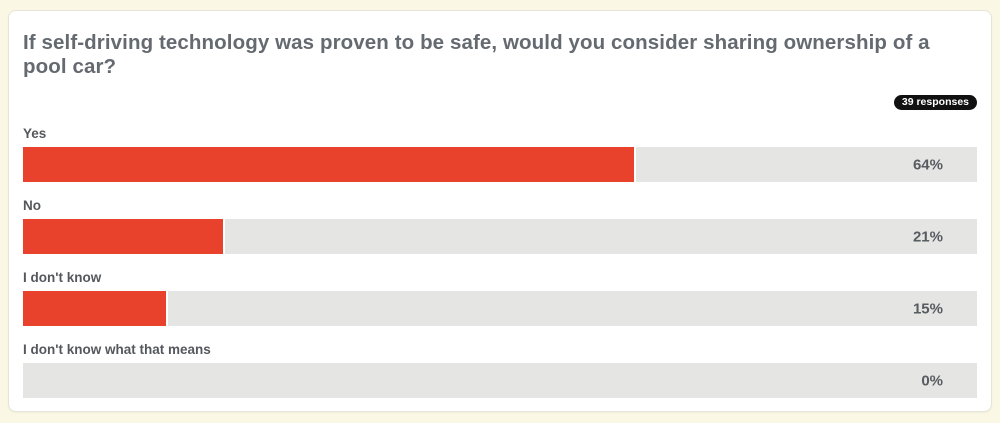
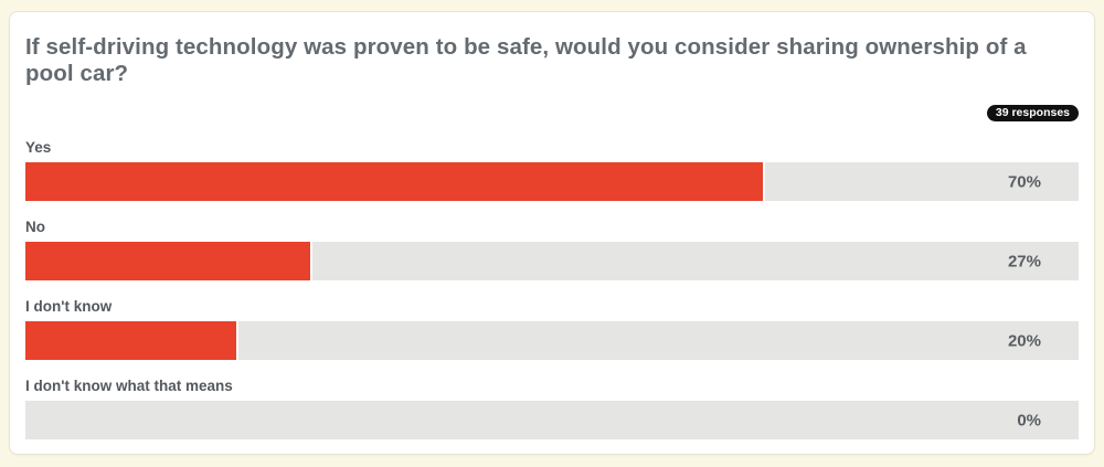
Yes: 64% -> 70%
No: 21% -> 27%
I don't know: 15% -> 20%
